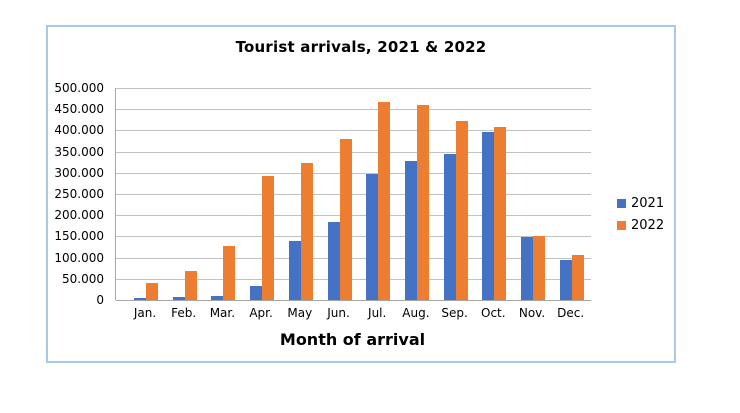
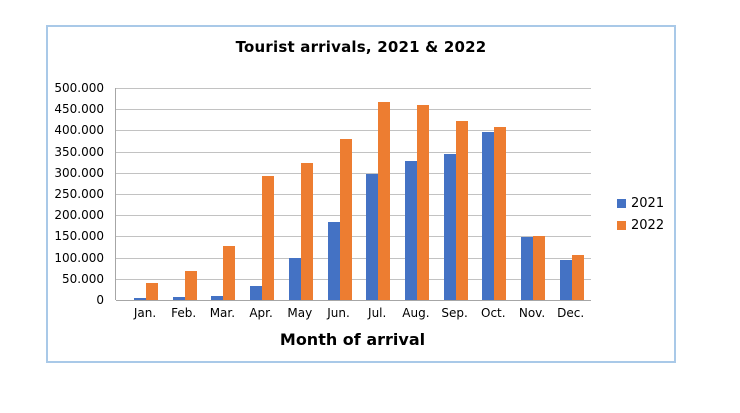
2021/May: 140000 -> 100000
